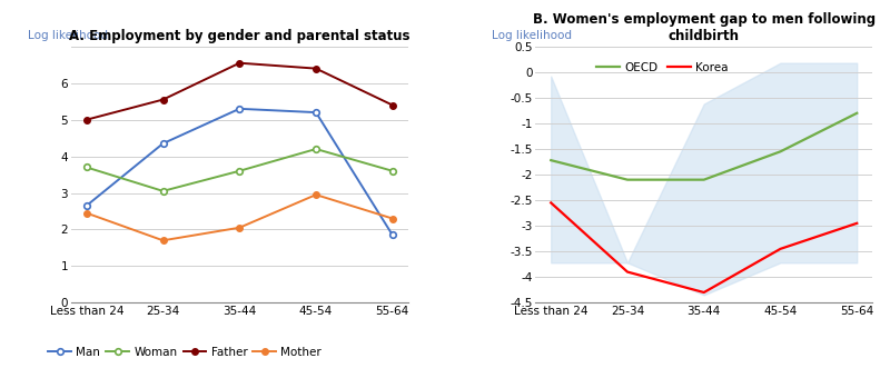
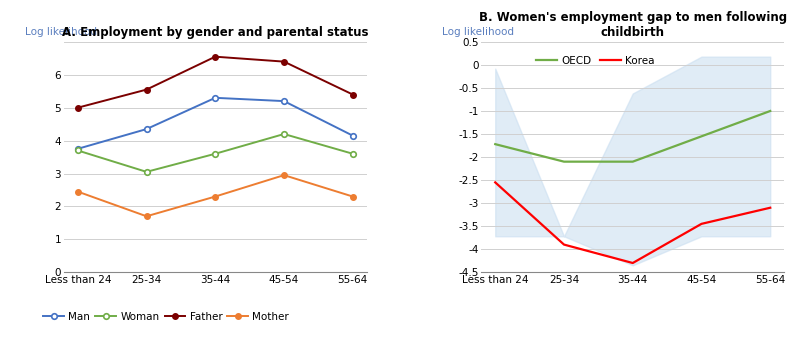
A. Employment by gender and parental status/Man/Less than 24: 2.65 -> 3.75
A. Employment by gender and parental status/Mother/35-44: 2.05 -> 2.30
A. Employment by gender and parental status/Man/55-64: 1.85 -> 4.15
B. Women's employment gap to men following childbirth/OECD/55-64: -0.80 -> -1.00
B. Women's employment gap to men following childbirth/Korea/55-64: -2.95 -> -3.10
